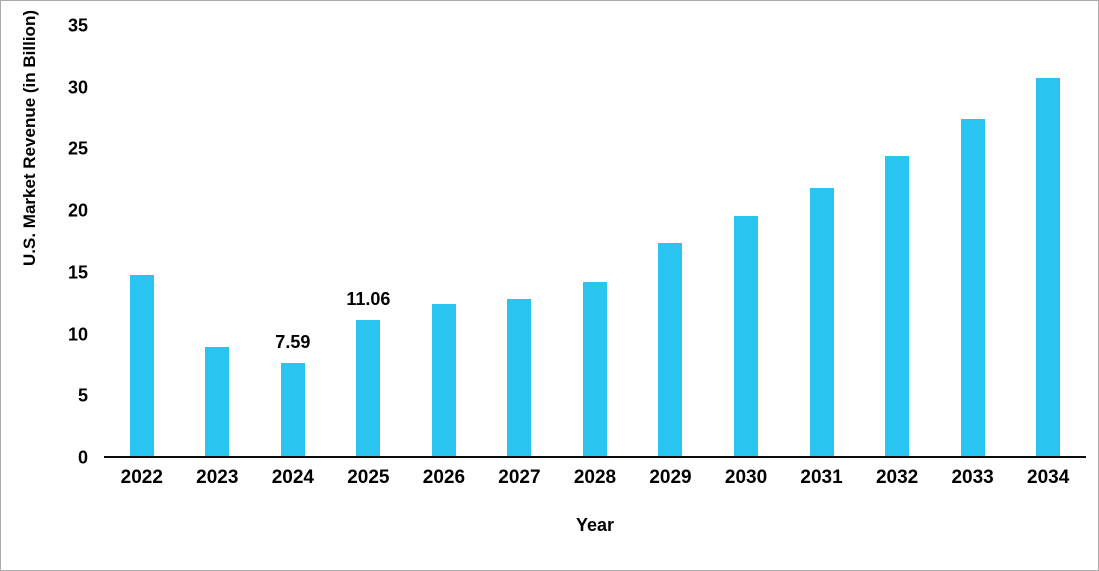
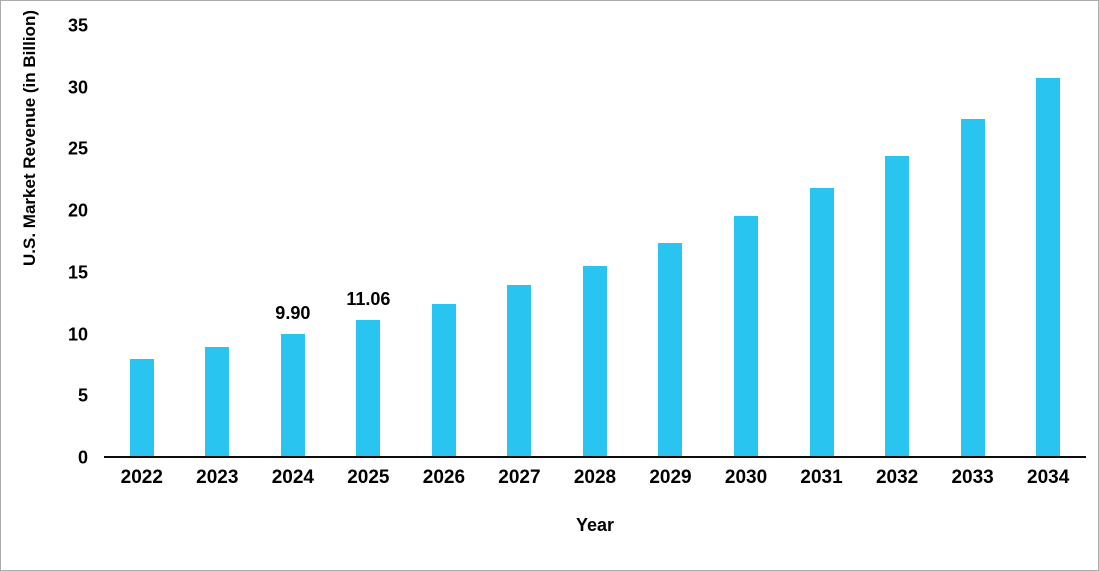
2022: 14.7 -> 7.9
2024: 7.59 -> 9.90
2027: 12.8 -> 13.9
2028: 14.2 -> 15.5
